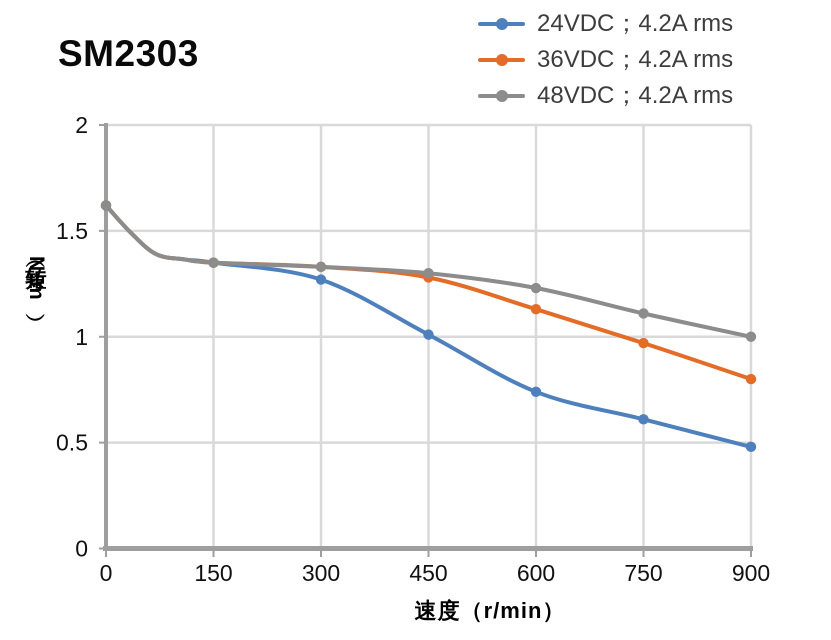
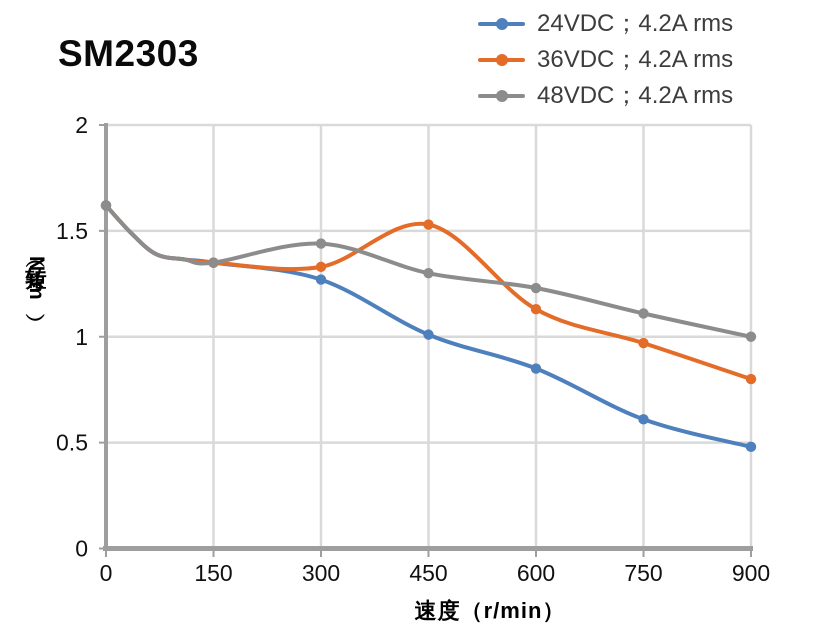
48VDC；4.2A rms/300: 1.33 -> 1.44
36VDC；4.2A rms/450: 1.28 -> 1.53
24VDC；4.2A rms/600: 0.74 -> 0.85
